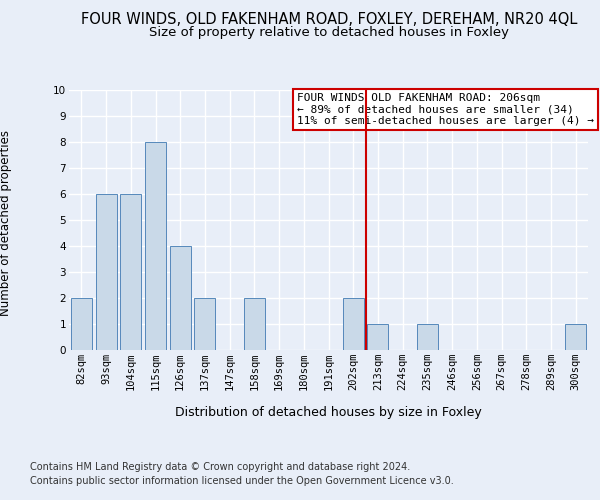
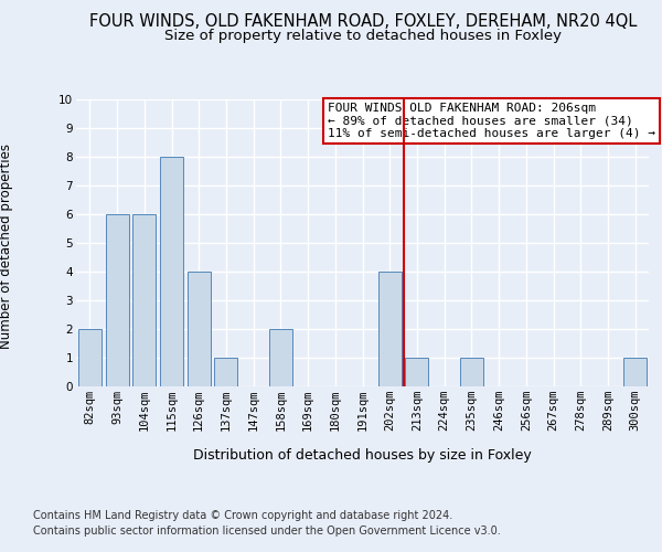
137sqm: 2 -> 1
202sqm: 2 -> 4
